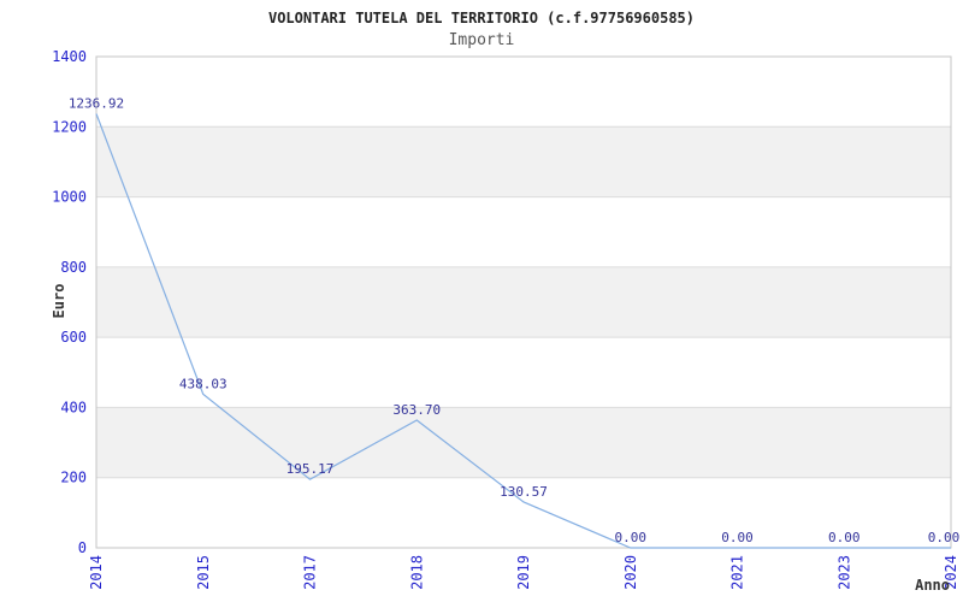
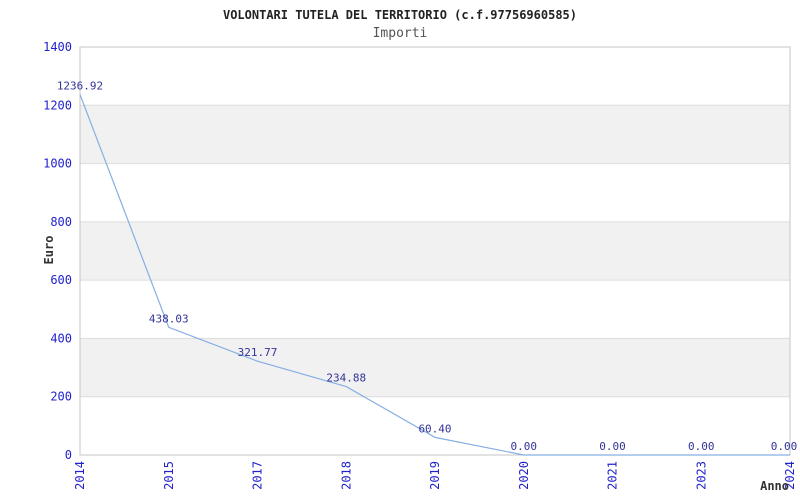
2017: 195.17 -> 321.77
2018: 363.70 -> 234.88
2019: 130.57 -> 60.40
